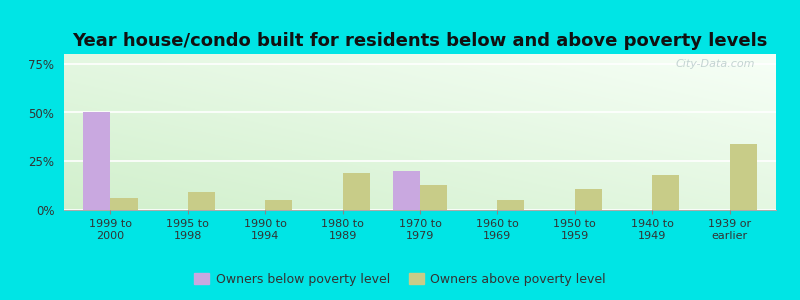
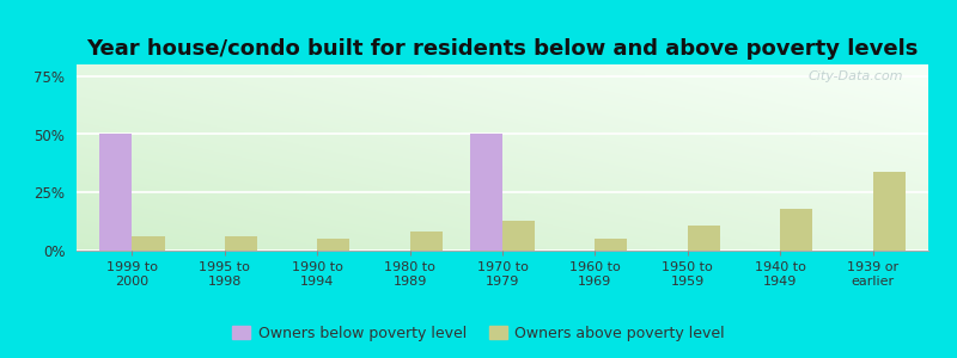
Owners above poverty level/1995 to 1998: 9% -> 6%
Owners above poverty level/1980 to 1989: 19% -> 8%
Owners below poverty level/1970 to 1979: 20% -> 50%
